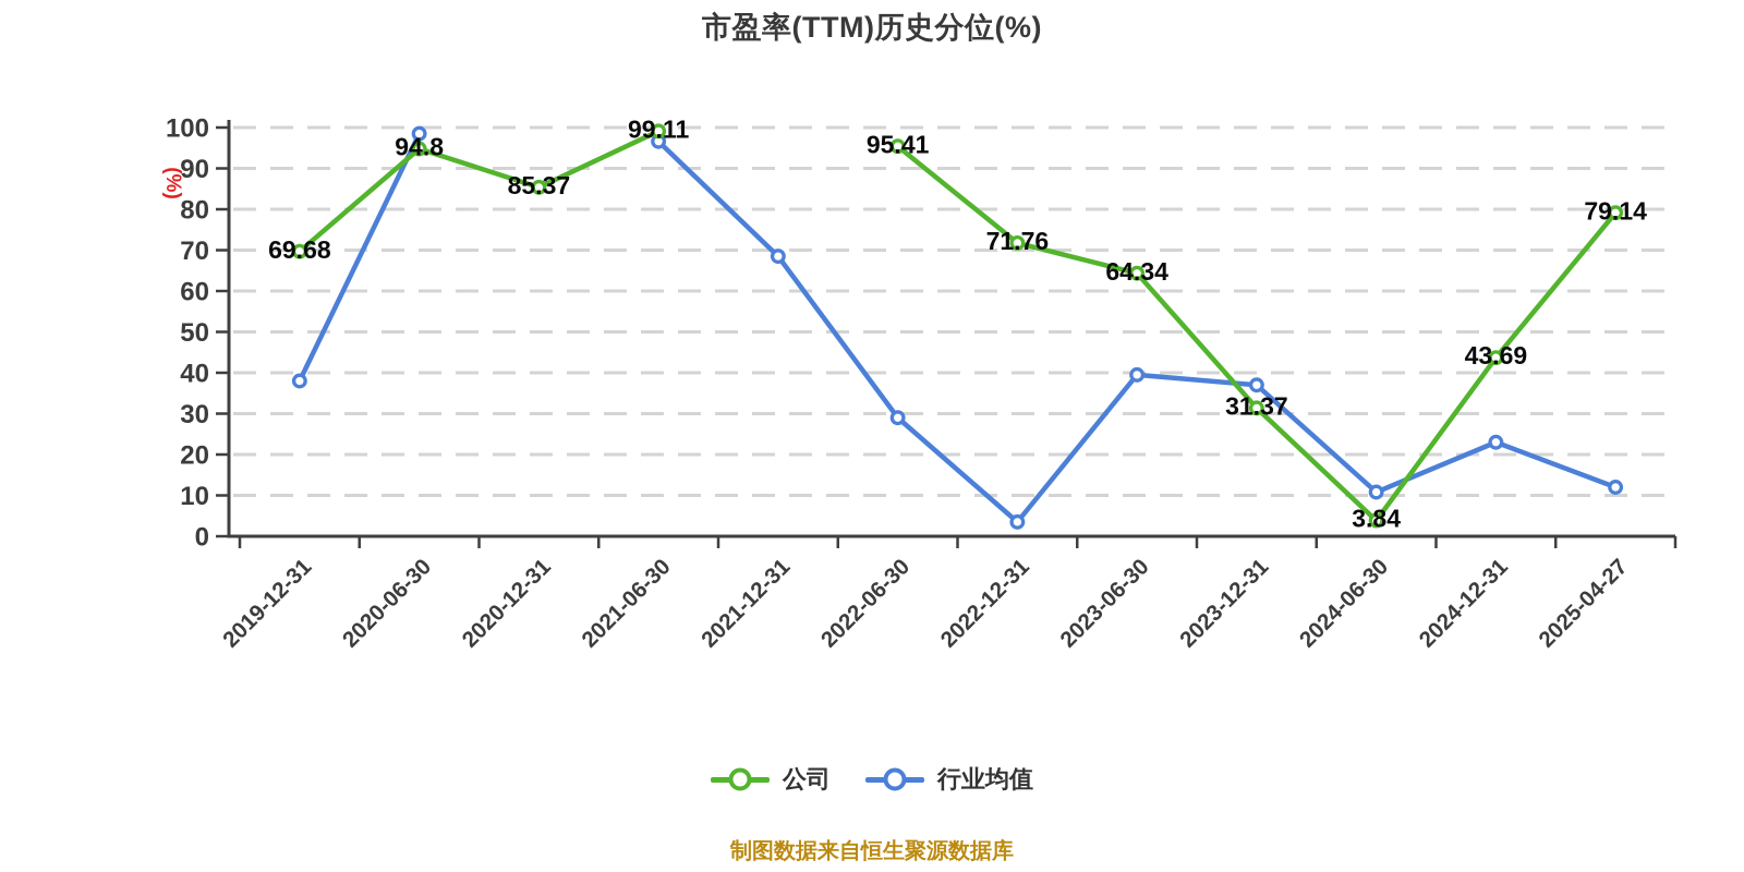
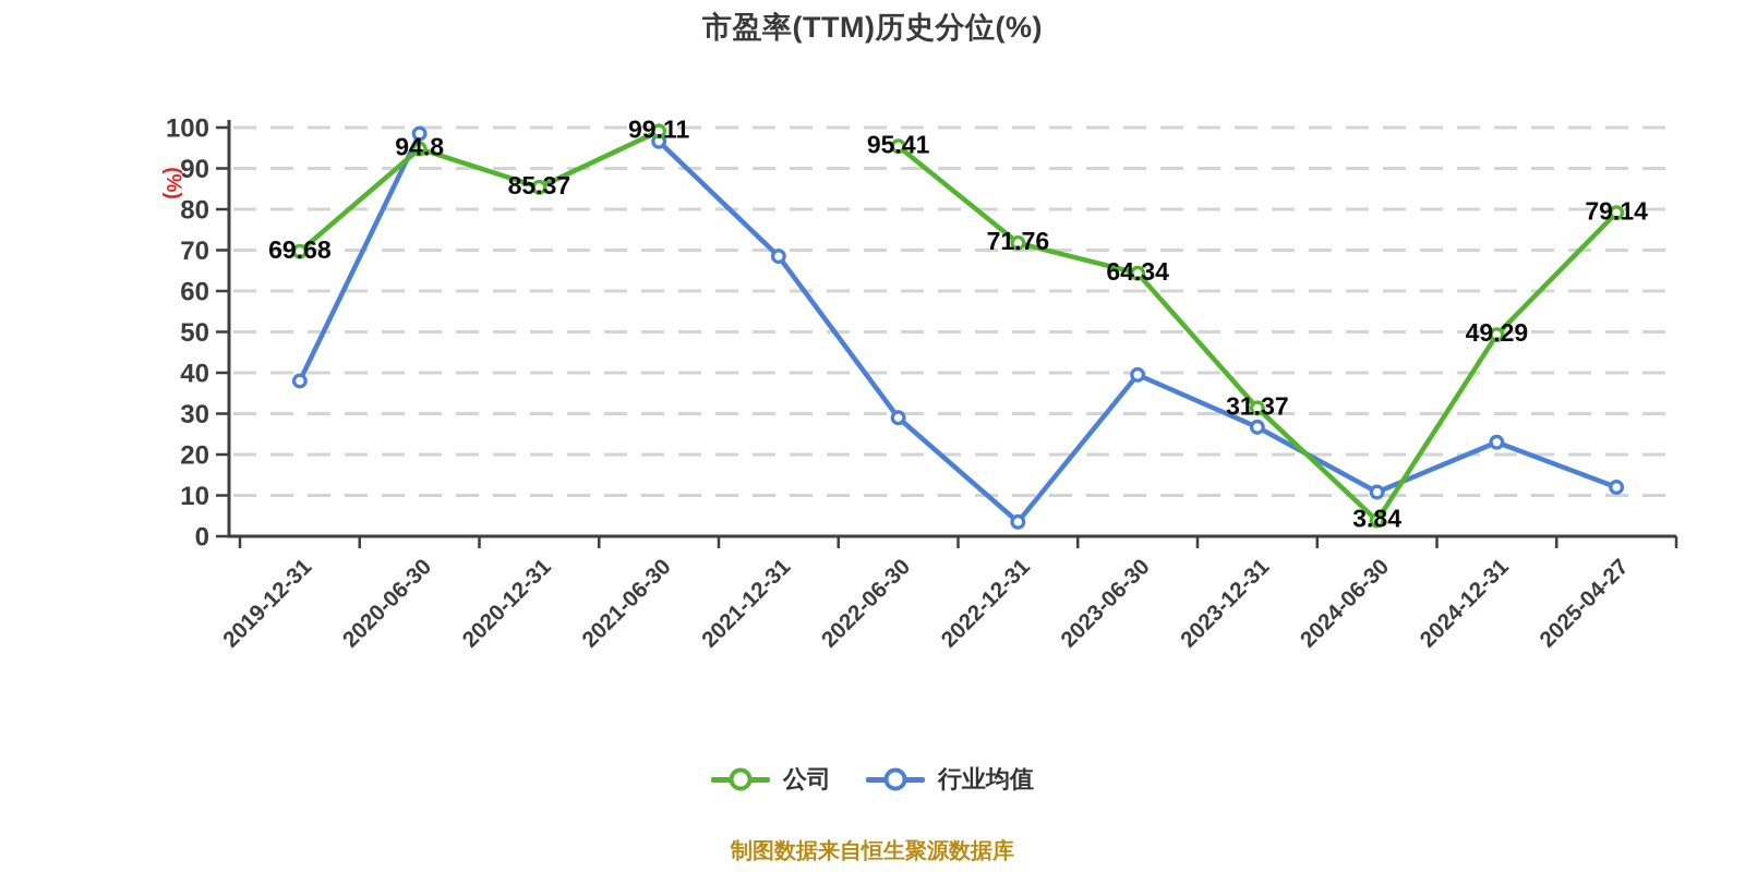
行业均值/2023-12-31: 37 -> 27
公司/2024-12-31: 43.69 -> 49.29
